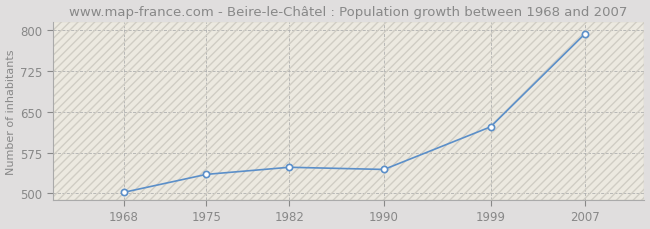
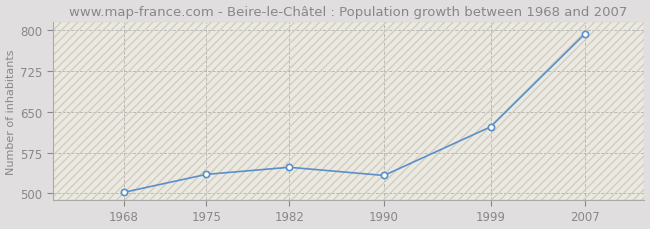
1990: 544 -> 533
